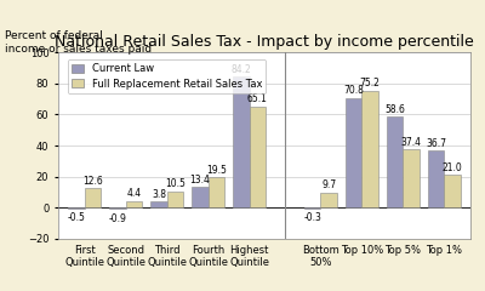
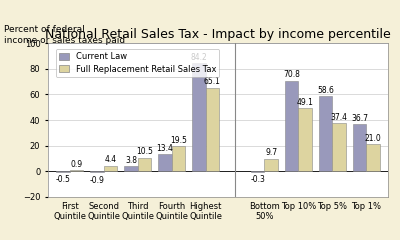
Full Replacement Retail Sales Tax/First Quintile: 12.6 -> 0.9
Full Replacement Retail Sales Tax/Top 10%: 75.2 -> 49.1
